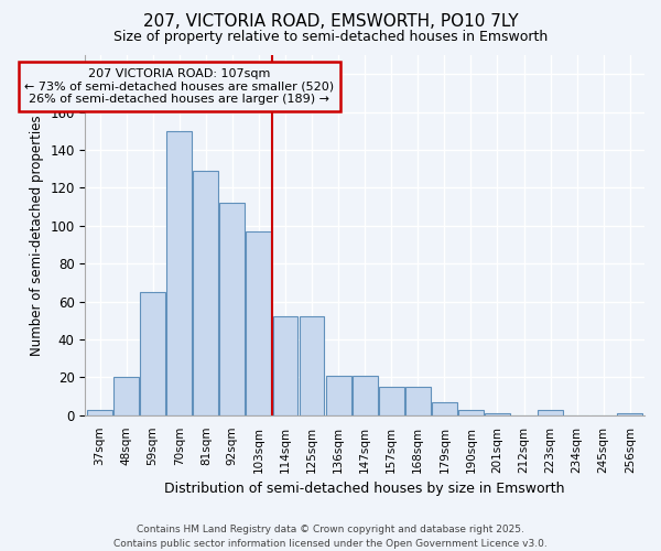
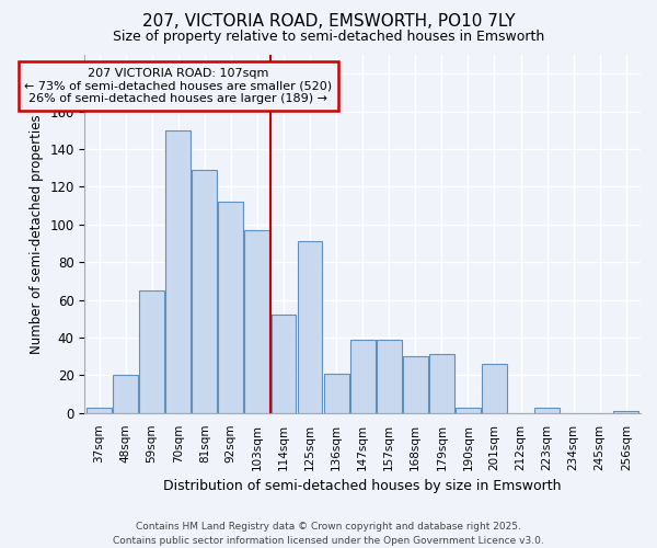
125sqm: 52 -> 91
147sqm: 21 -> 39
157sqm: 15 -> 39
168sqm: 15 -> 30
179sqm: 7 -> 31
201sqm: 1 -> 26
